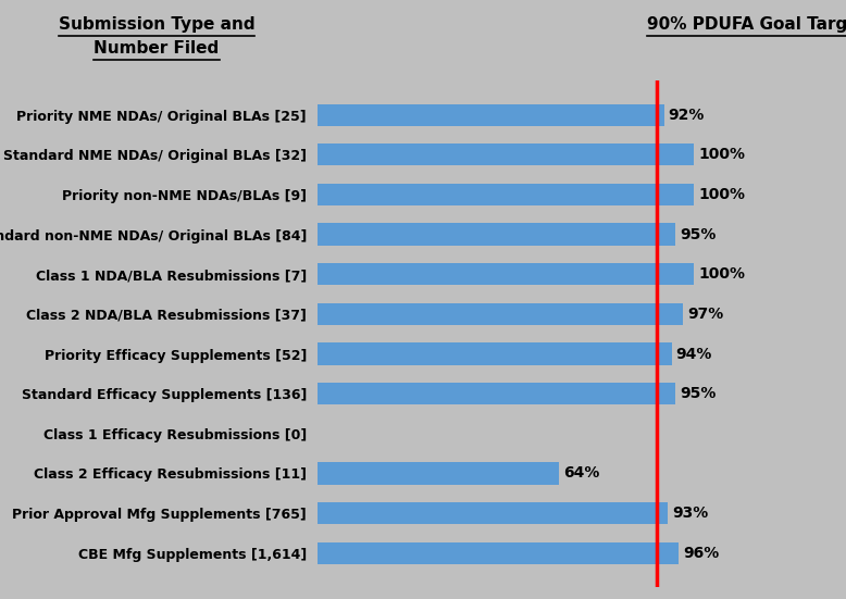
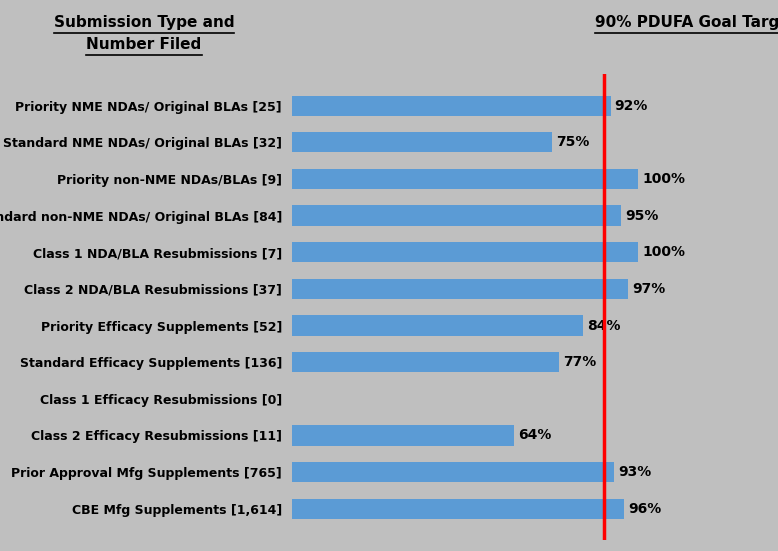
Standard NME NDAs/ Original BLAs [32]: 100% -> 75%
Priority Efficacy Supplements [52]: 94% -> 84%
Standard Efficacy Supplements [136]: 95% -> 77%
